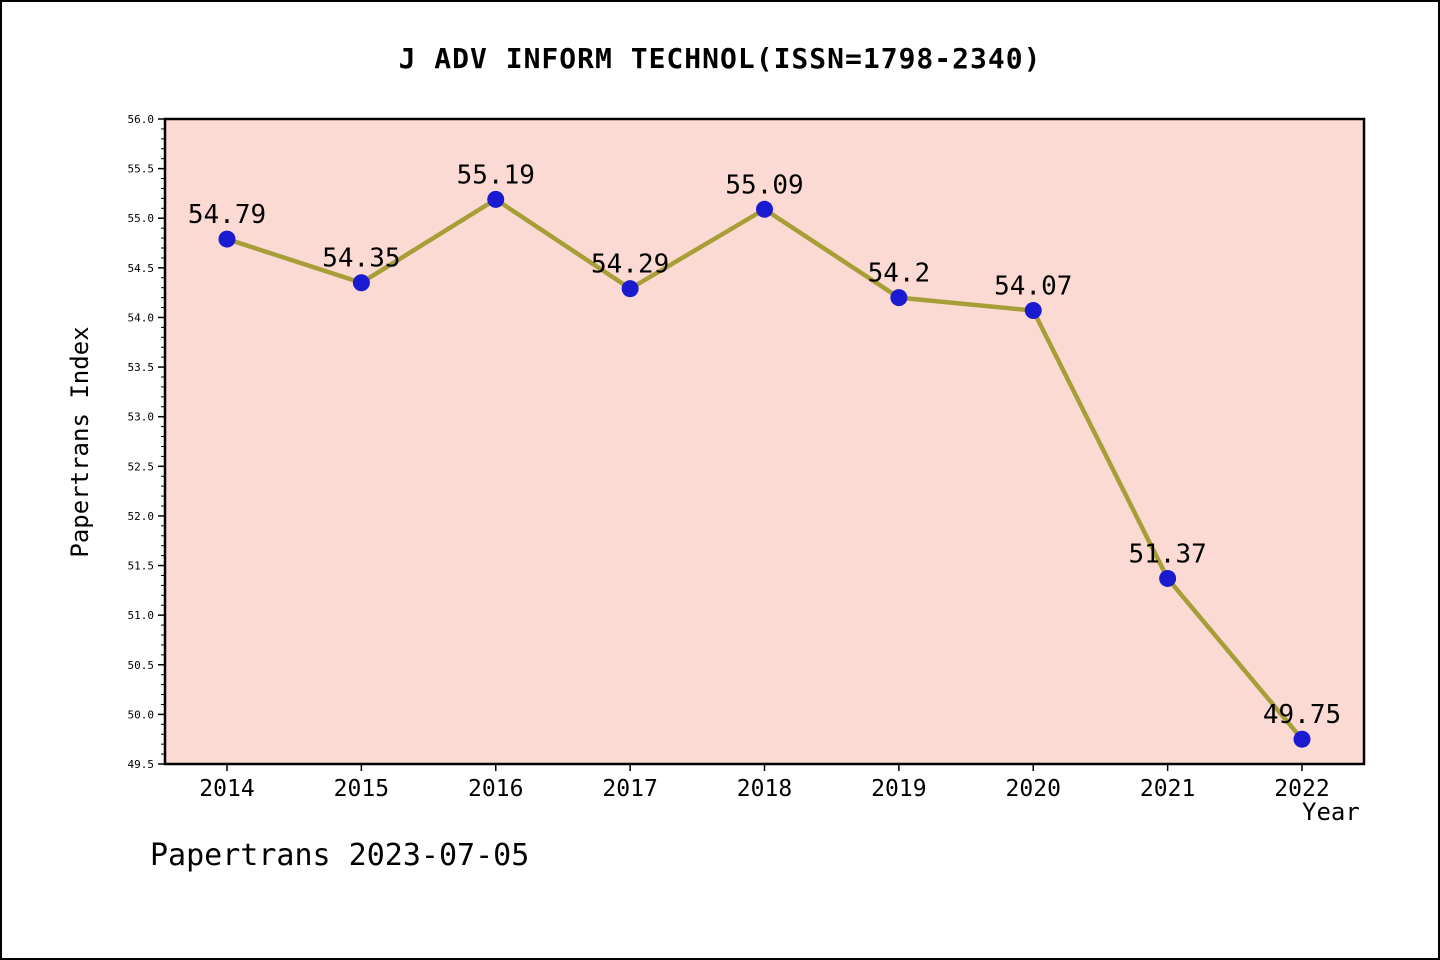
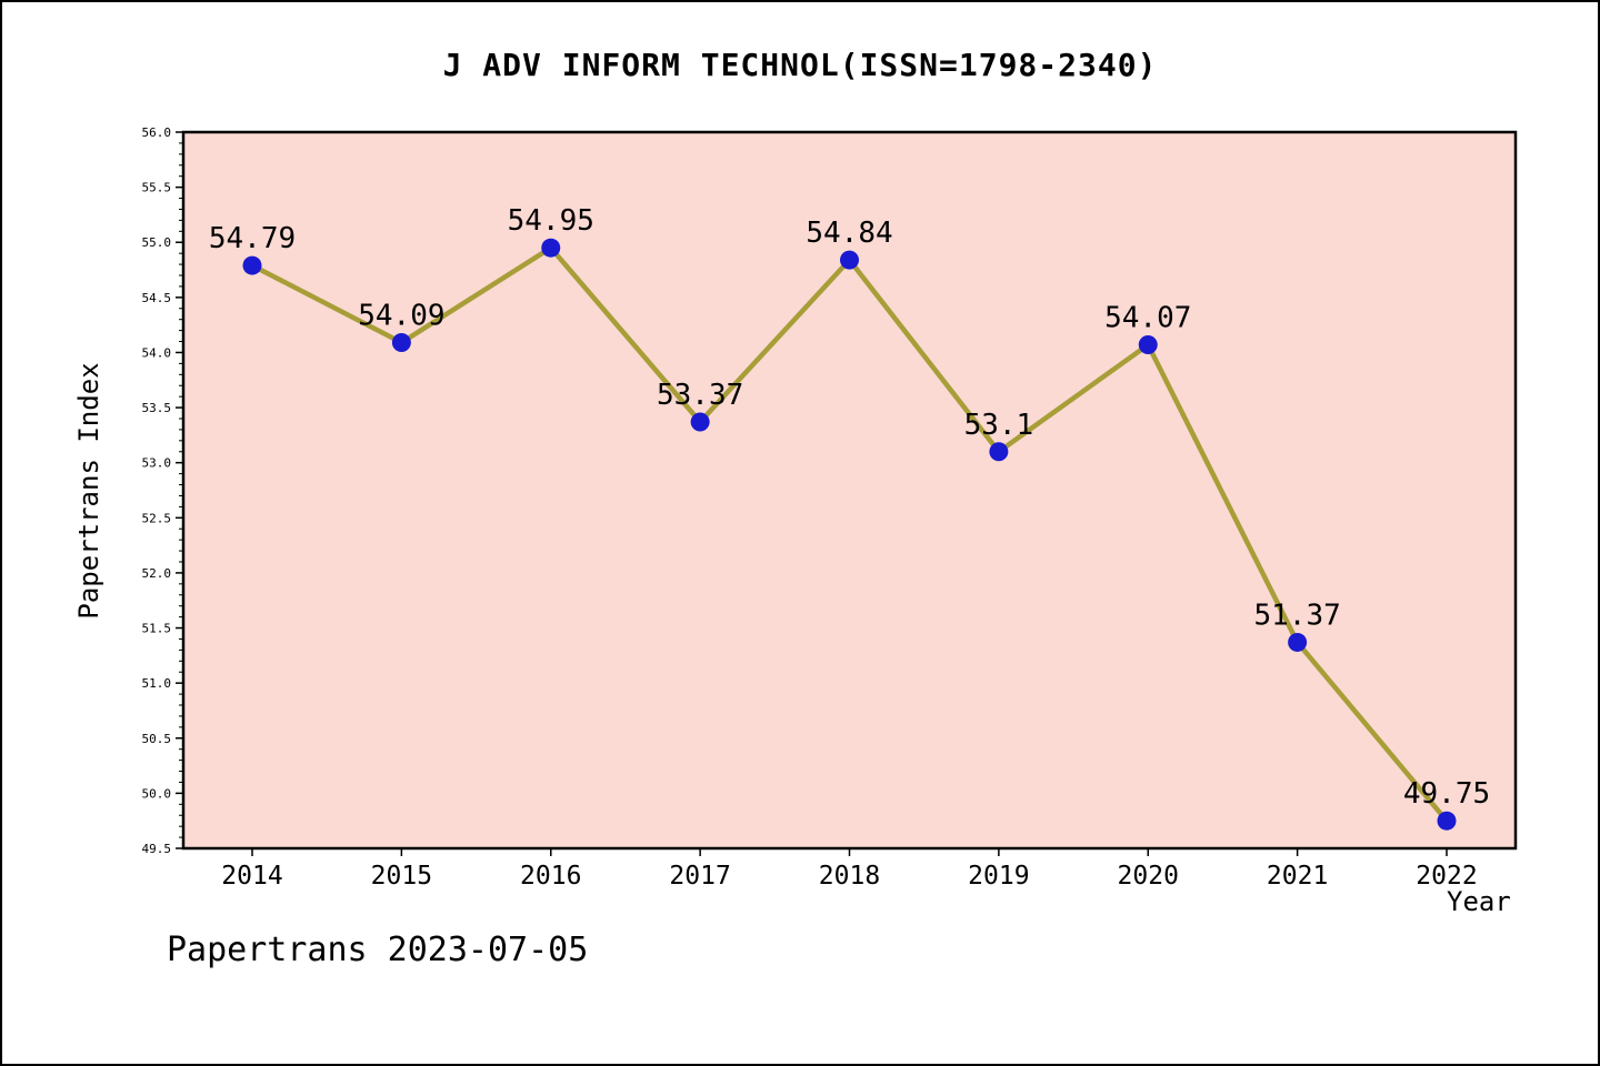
2015: 54.35 -> 54.09
2016: 55.19 -> 54.95
2017: 54.29 -> 53.37
2018: 55.09 -> 54.84
2019: 54.2 -> 53.1
